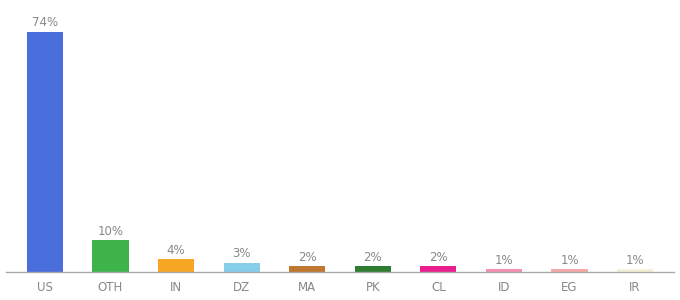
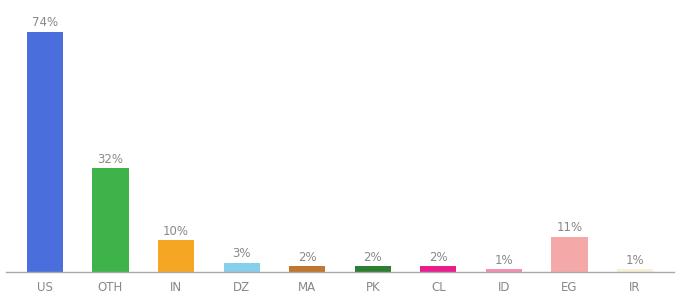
OTH: 10% -> 32%
IN: 4% -> 10%
EG: 1% -> 11%
